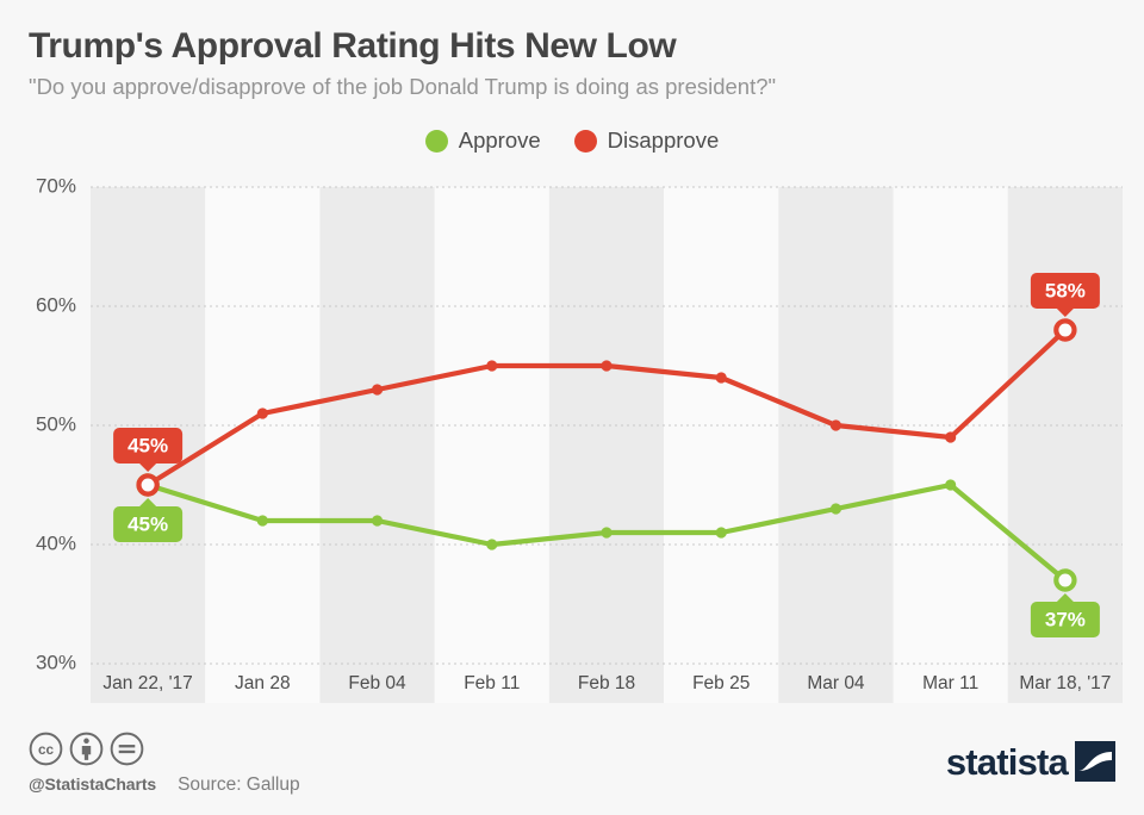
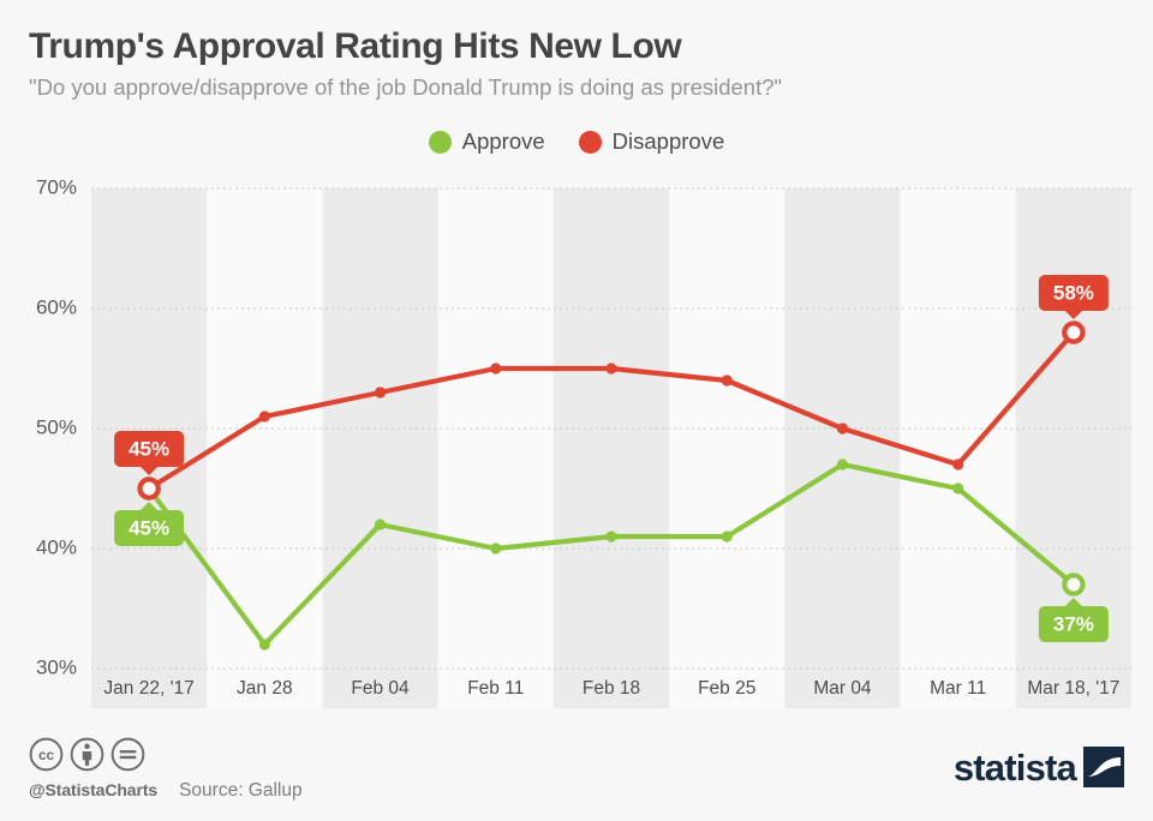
Approve/Jan 28: 42% -> 32%
Approve/Mar 04: 43% -> 47%
Disapprove/Mar 11: 49% -> 47%
